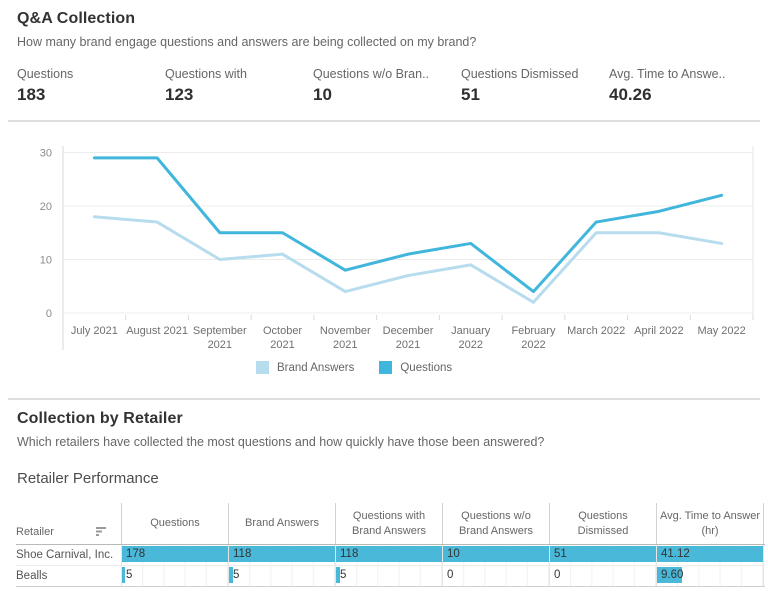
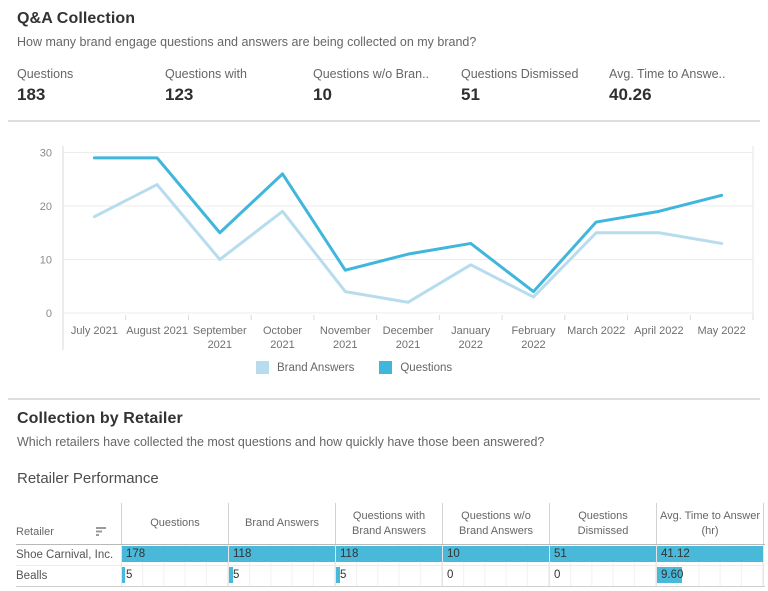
Brand Answers/August 2021: 17 -> 24
Brand Answers/October 2021: 11 -> 19
Questions/October 2021: 15 -> 26
Brand Answers/December 2021: 7 -> 2
Brand Answers/February 2022: 2 -> 3
